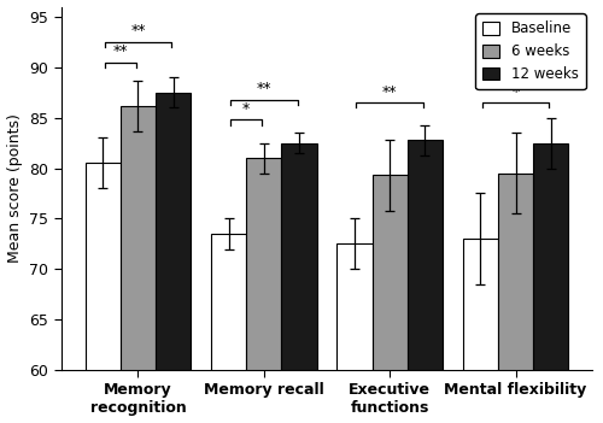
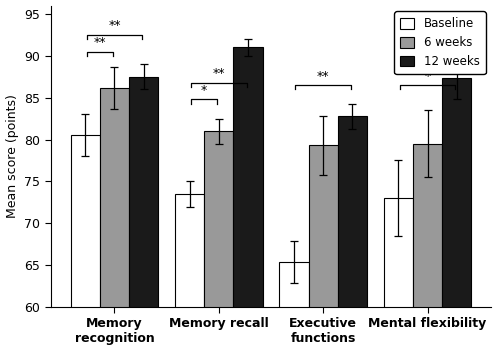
12 weeks/Memory recall: 82.5 -> 91.0
Baseline/Executive functions: 72.5 -> 65.4
12 weeks/Mental flexibility: 82.5 -> 87.4
